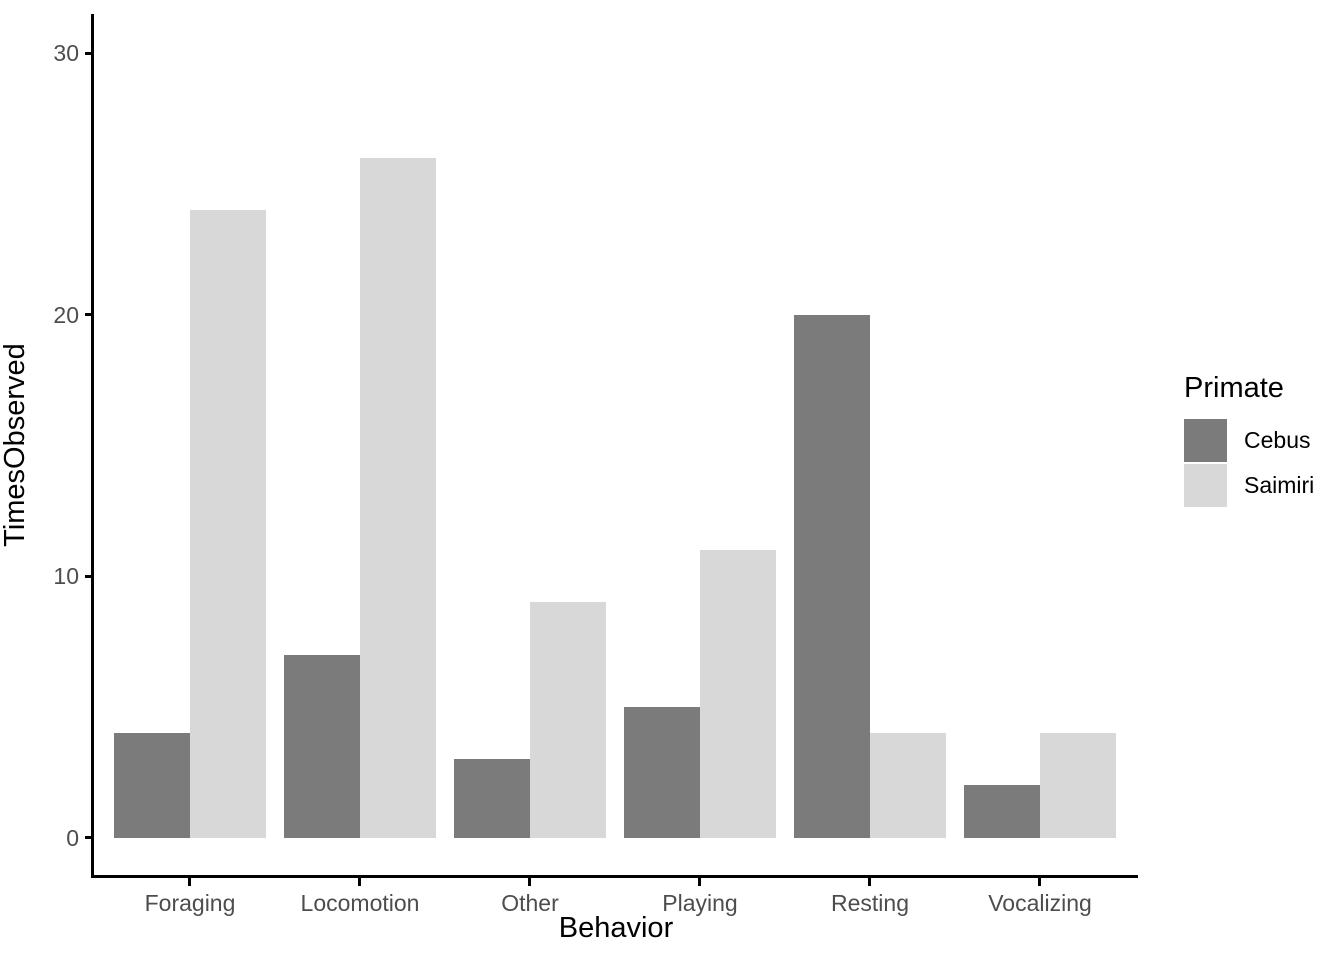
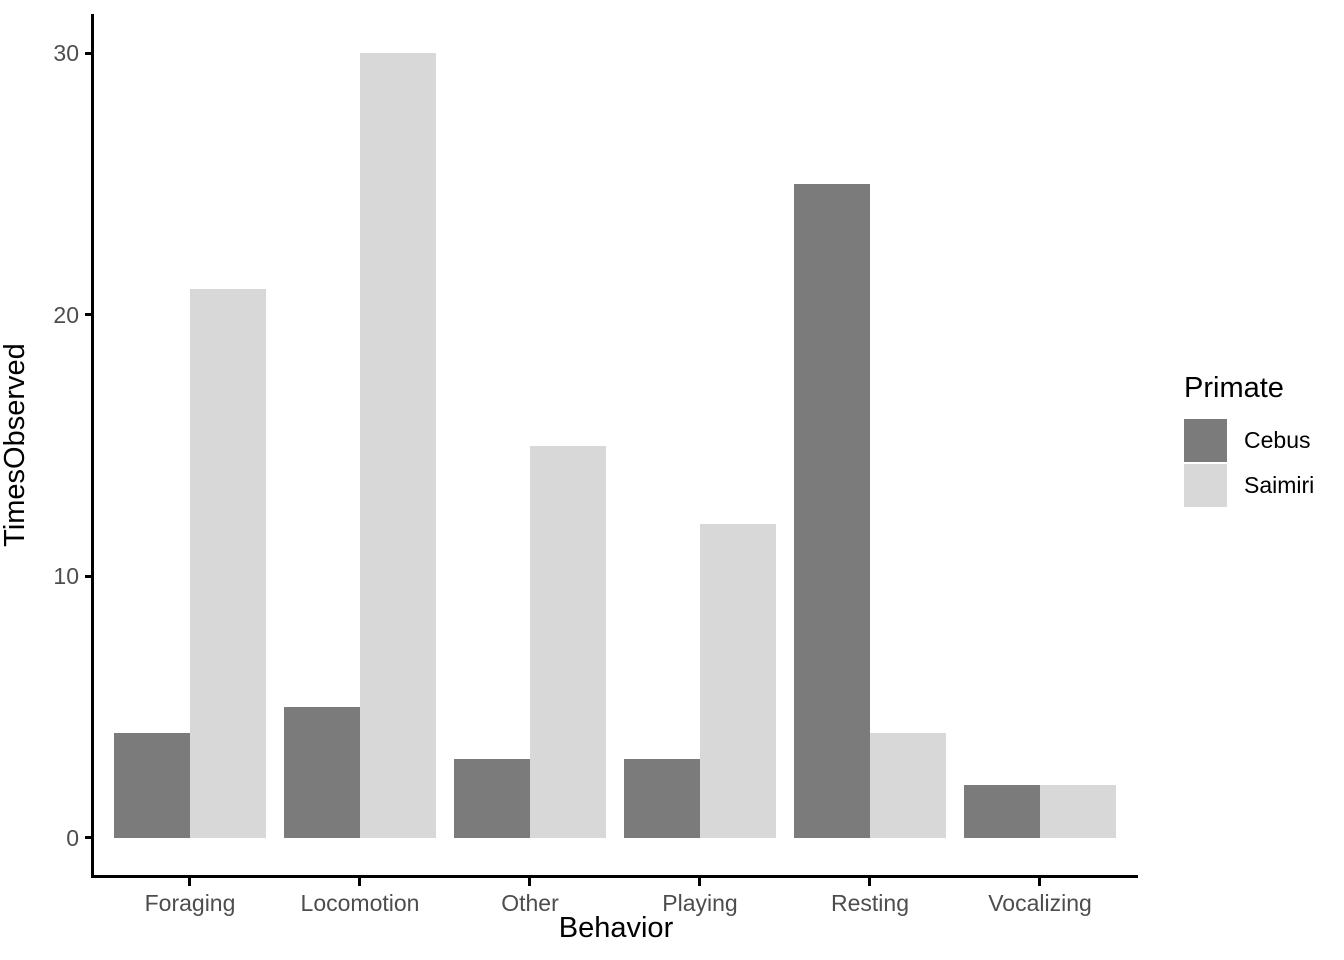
Saimiri/Foraging: 24 -> 21
Cebus/Locomotion: 7 -> 5
Saimiri/Locomotion: 26 -> 30
Saimiri/Other: 9 -> 15
Cebus/Playing: 5 -> 3
Saimiri/Playing: 11 -> 12
Cebus/Resting: 20 -> 25
Saimiri/Vocalizing: 4 -> 2
